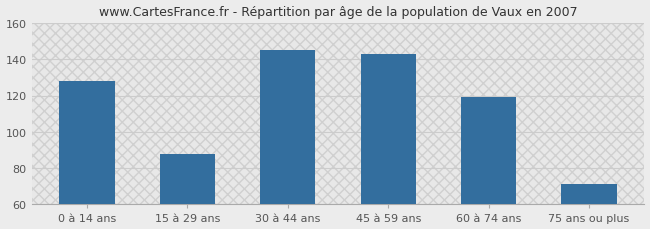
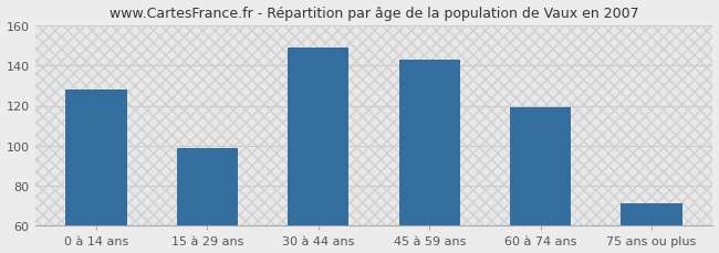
15 à 29 ans: 88 -> 99
30 à 44 ans: 145 -> 149
